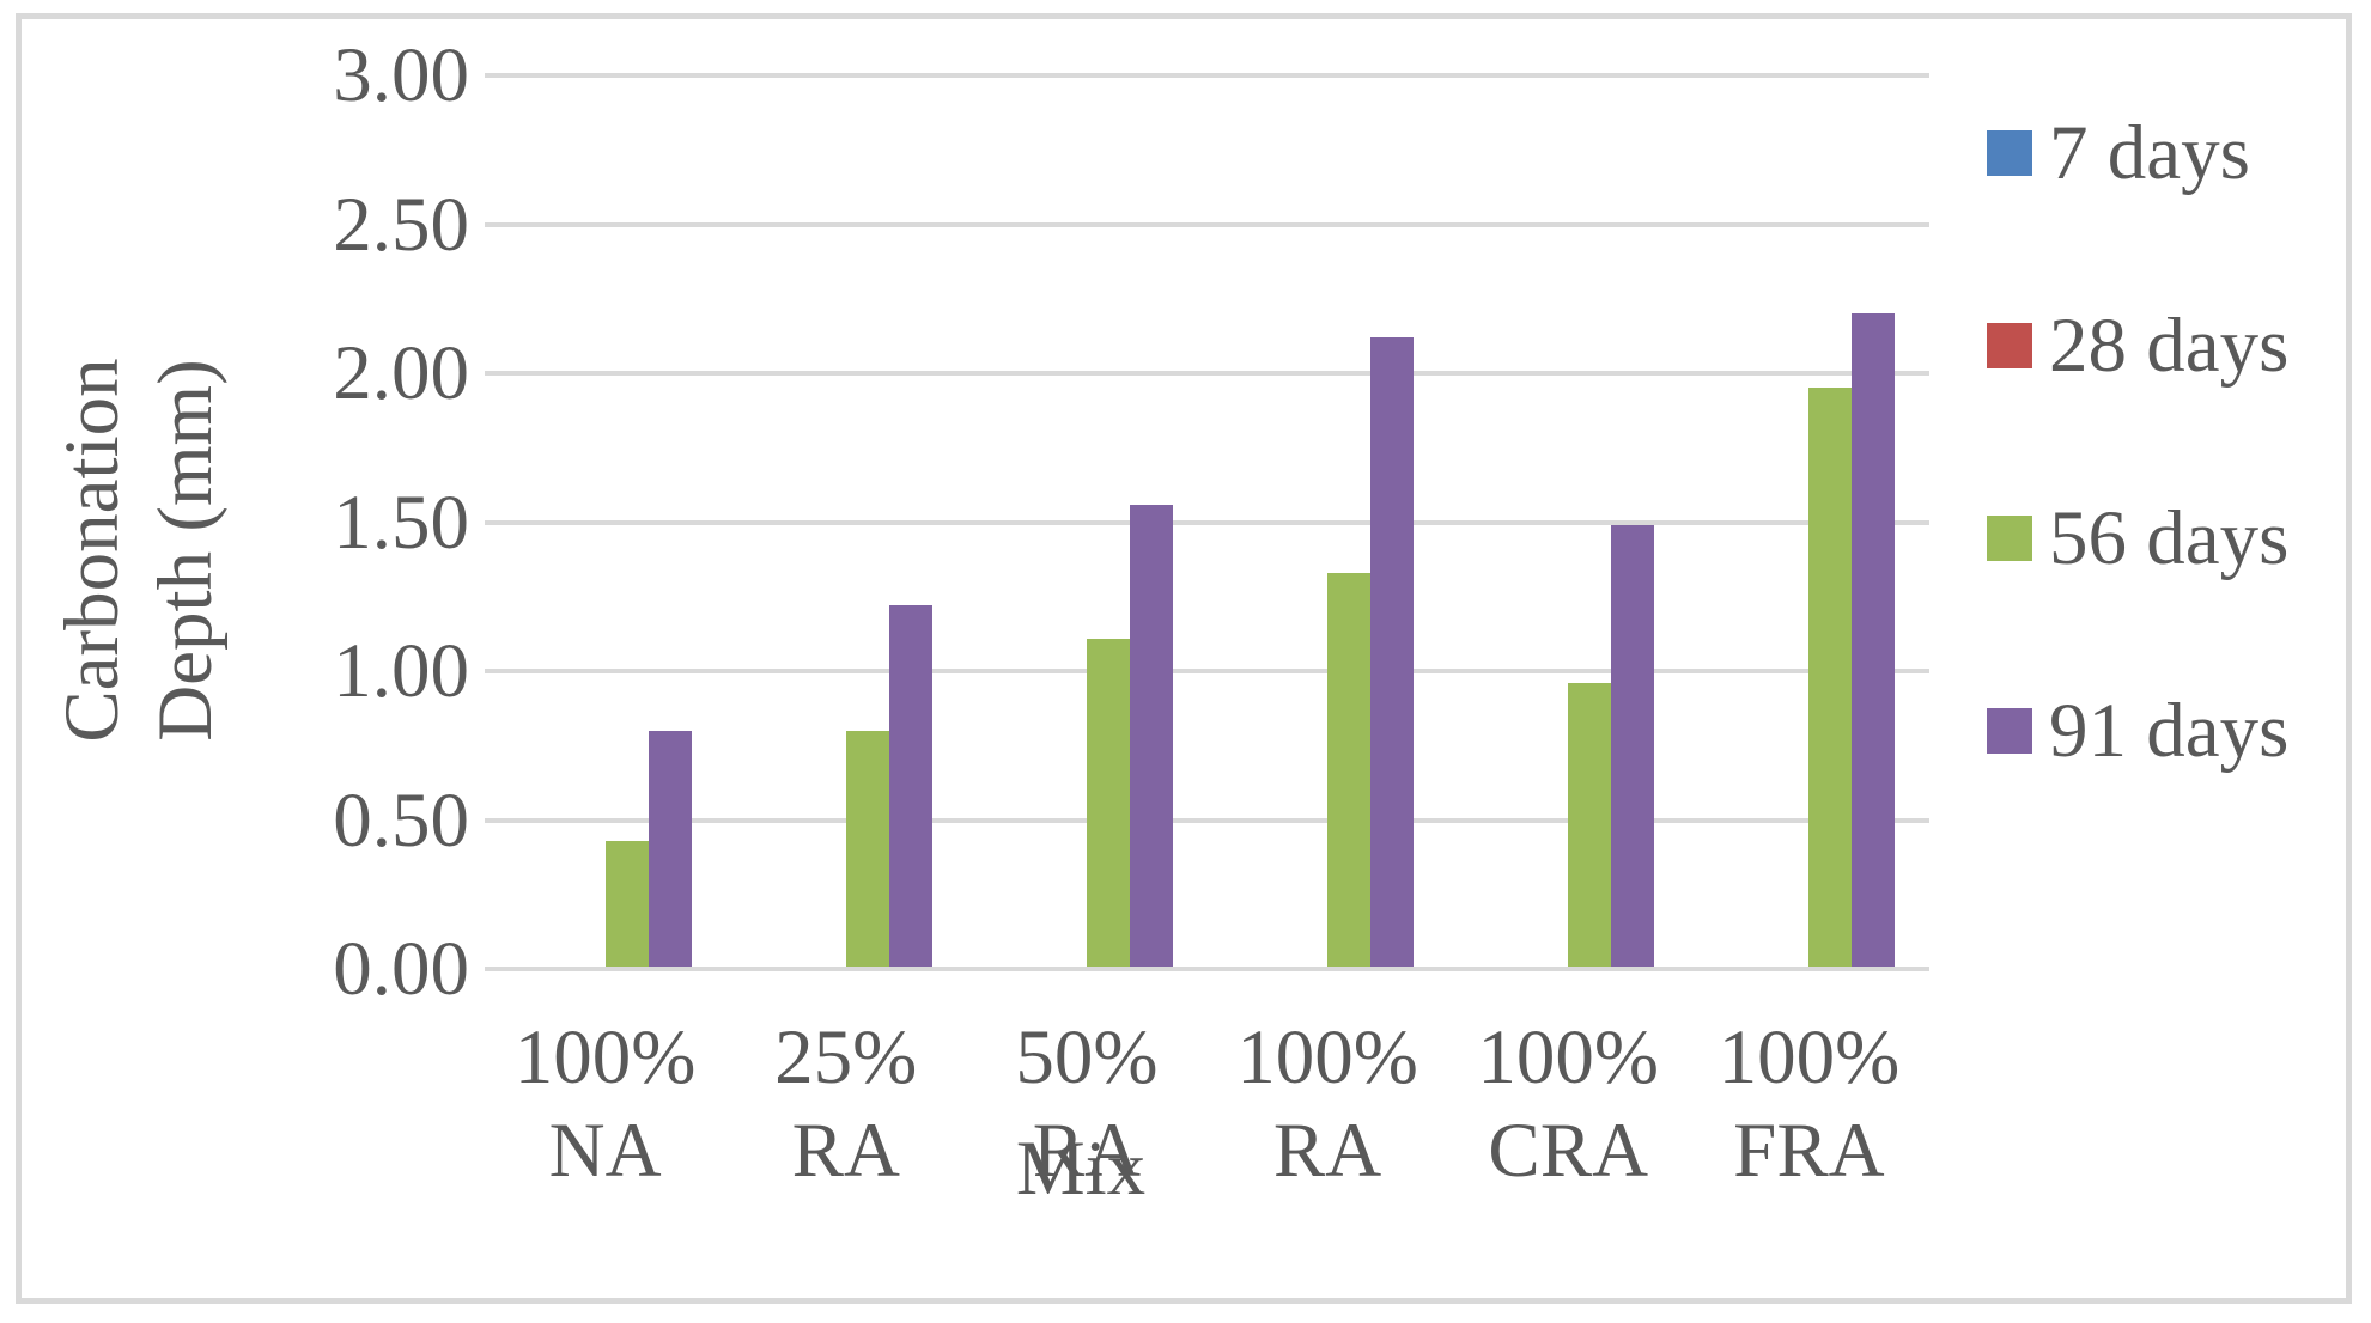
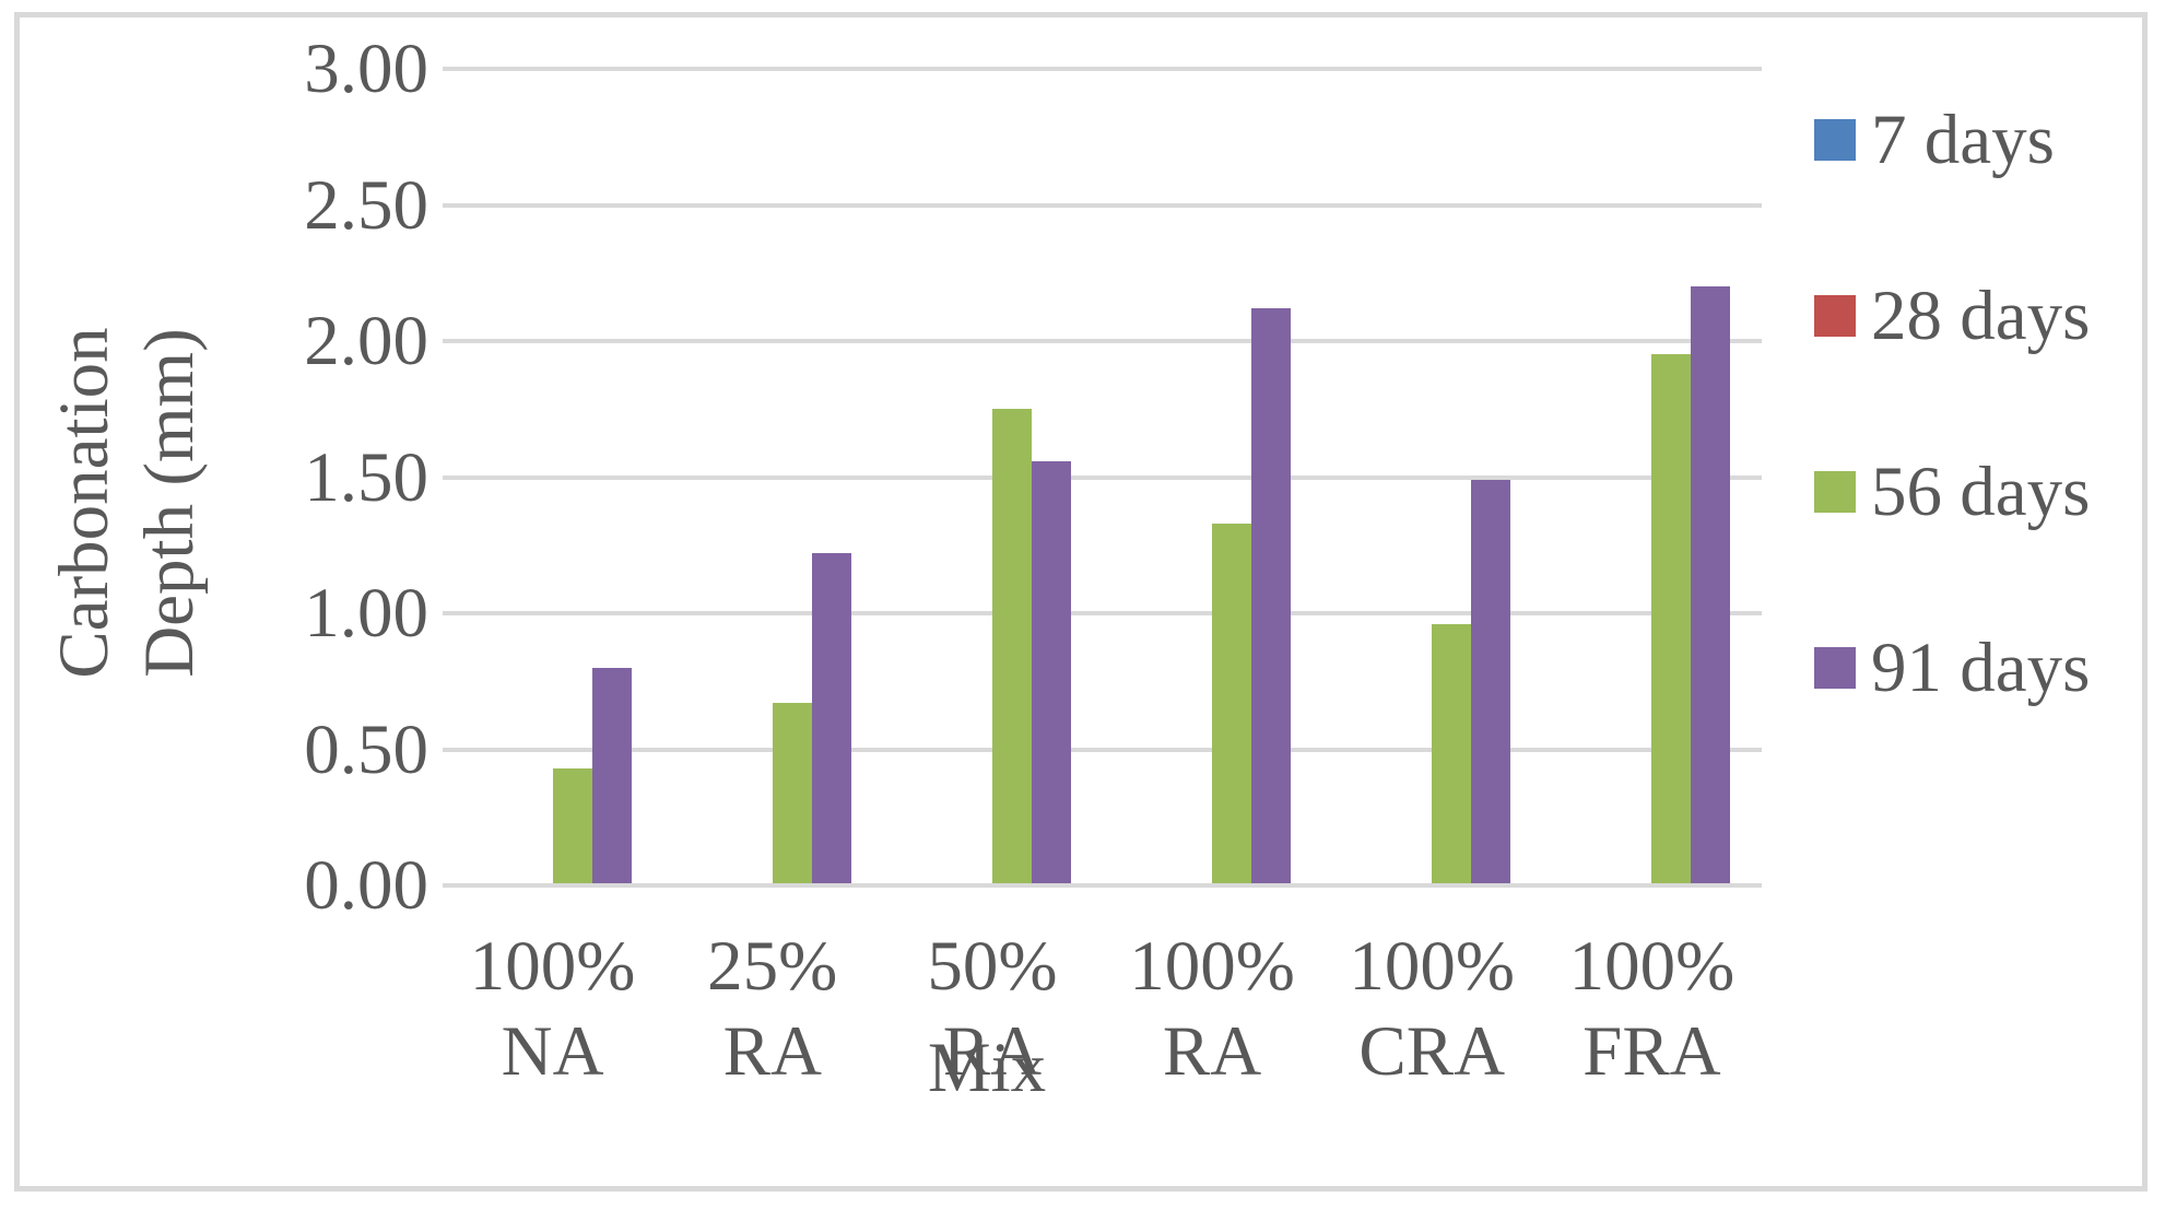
56 days/25% RA: 0.80 -> 0.67
56 days/50% RA: 1.11 -> 1.75
